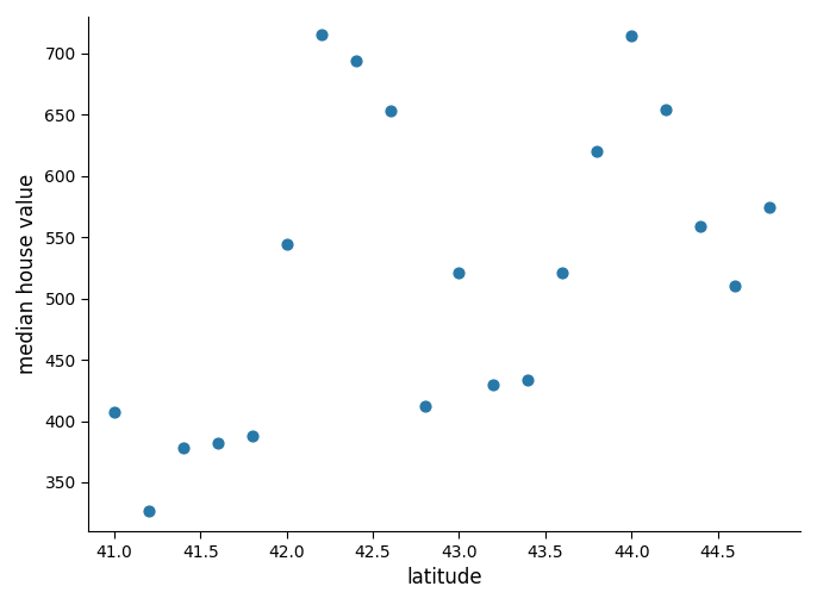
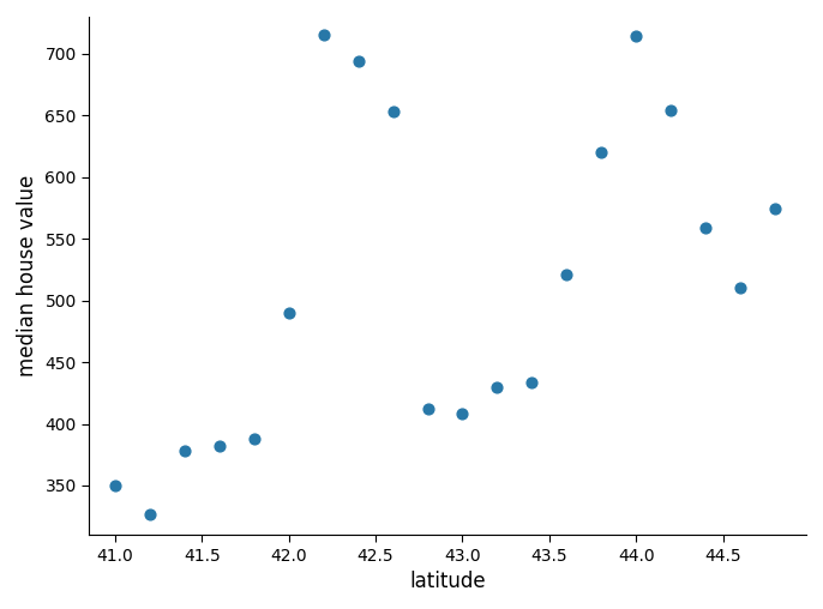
41.0: 407 -> 350
42.0: 544 -> 490
43.0: 521 -> 408
